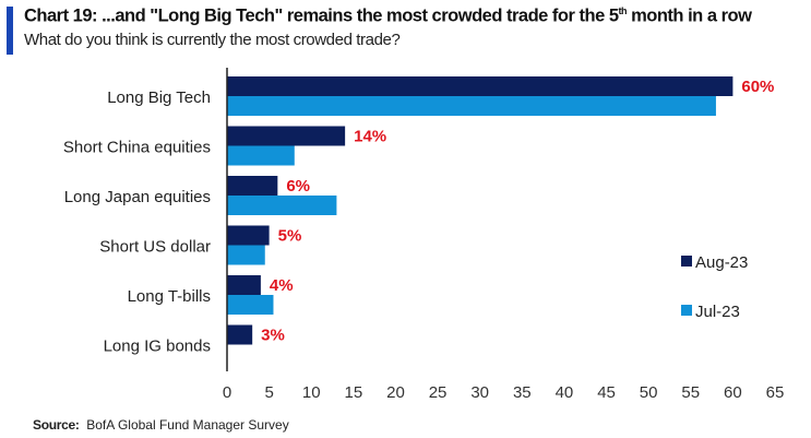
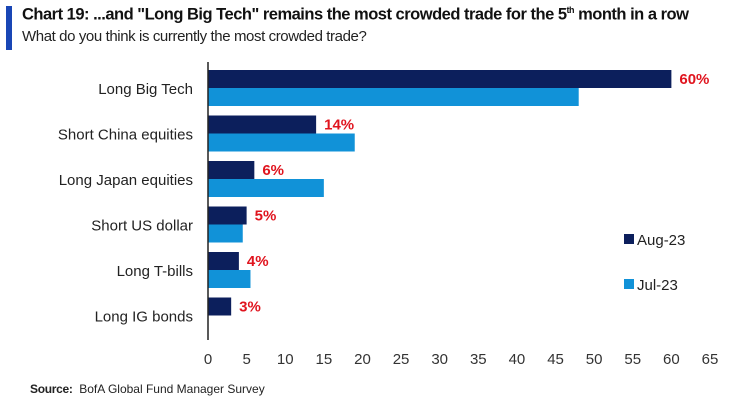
Jul-23/Long Big Tech: 58 -> 48
Jul-23/Short China equities: 8 -> 19
Jul-23/Long Japan equities: 13 -> 15
